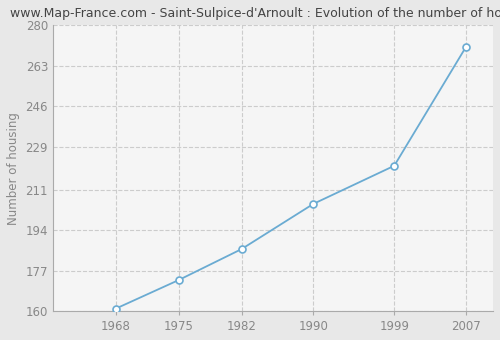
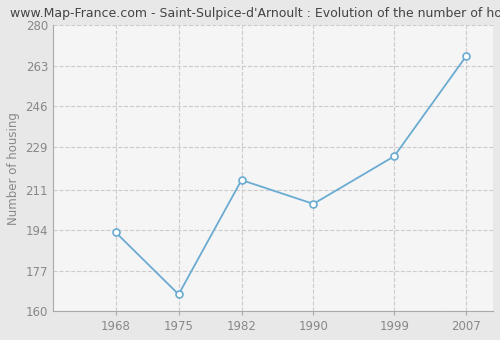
1968: 161 -> 193
1975: 173 -> 167
1982: 186 -> 215
1999: 221 -> 225
2007: 271 -> 267
